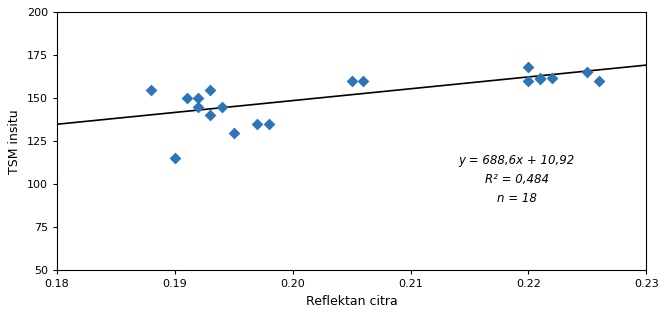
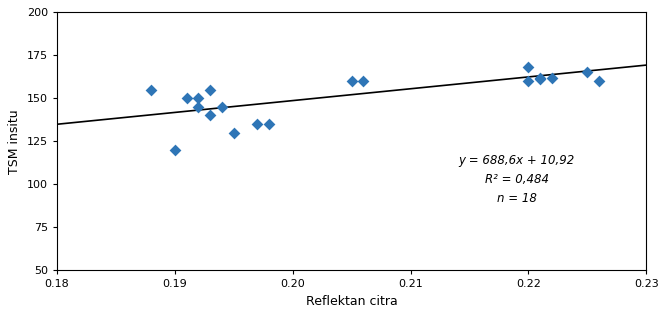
0.19: 115 -> 120
